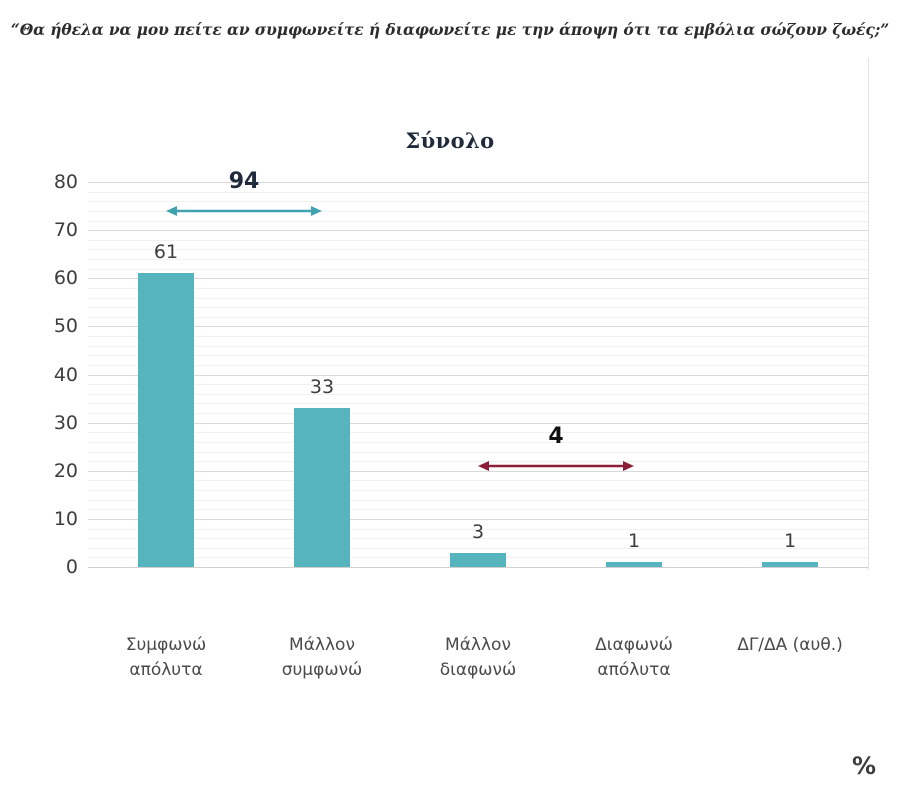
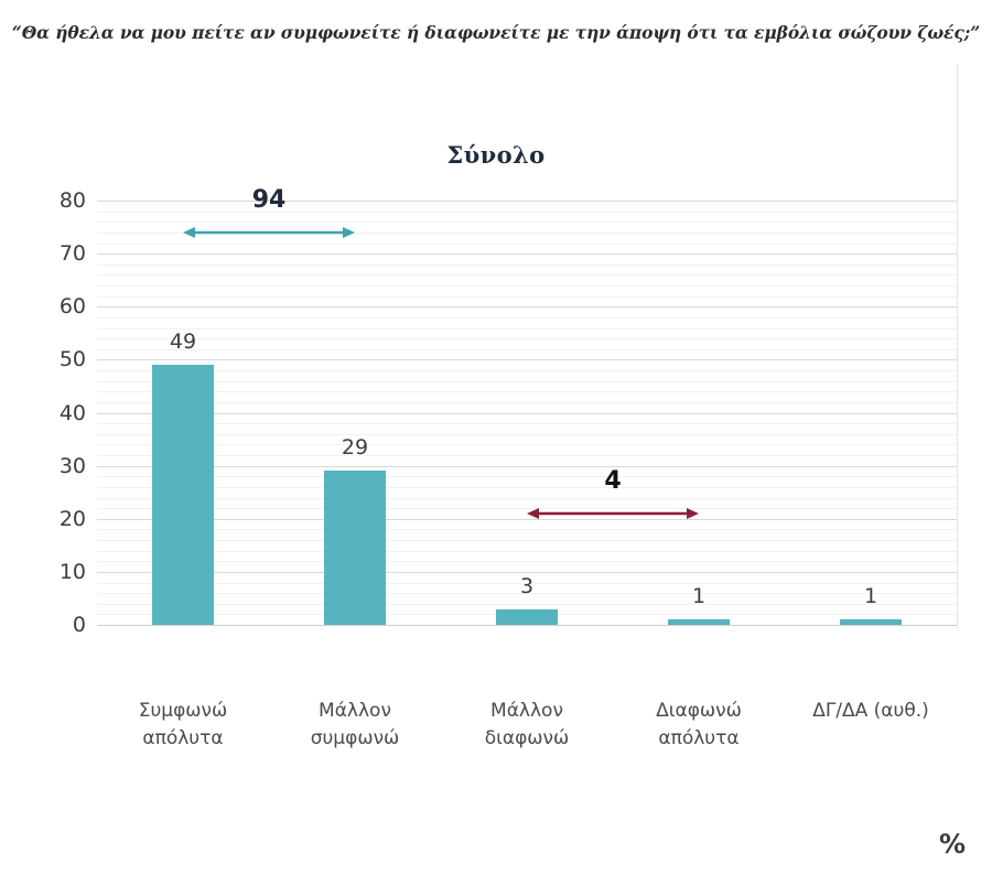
Συμφωνώ απόλυτα: 61 -> 49
Μάλλον συμφωνώ: 33 -> 29
